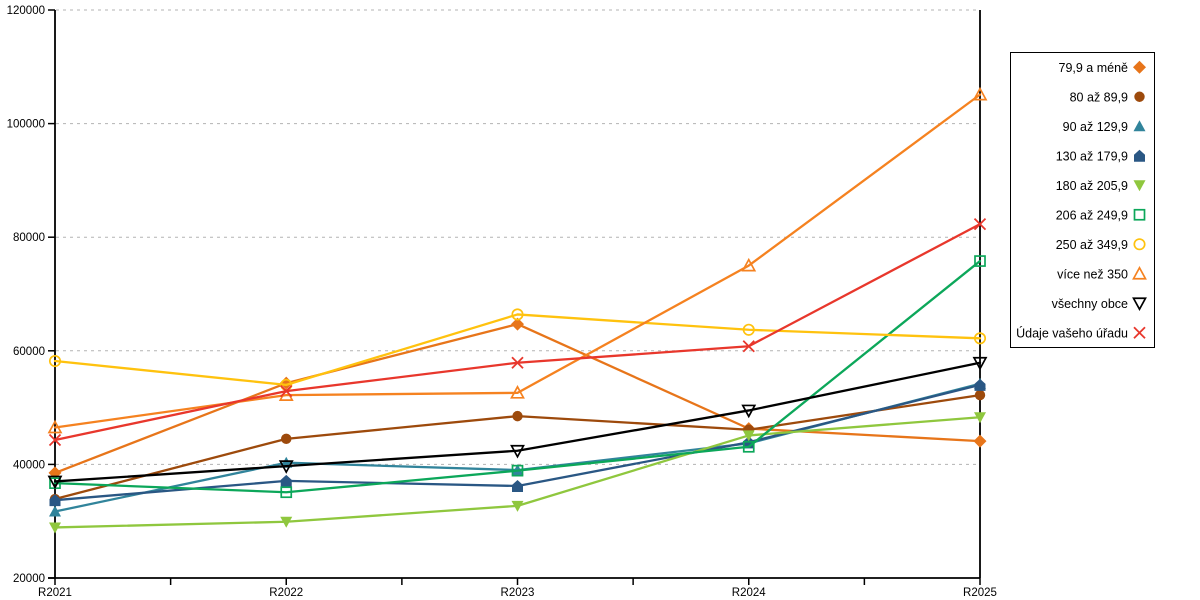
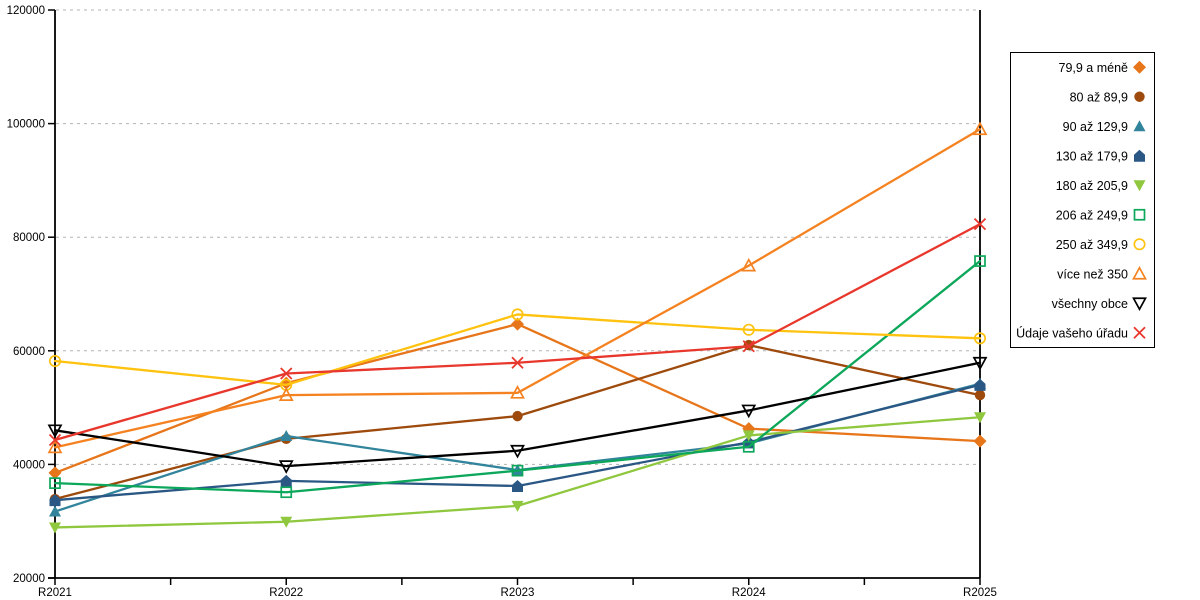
více než 350/R2021: 46000 -> 43000
všechny obce/R2021: 37000 -> 46000
90 až 129,9/R2022: 40000 -> 45000
Údaje vašeho úřadu/R2022: 53000 -> 56000
80 až 89,9/R2024: 46000 -> 61000
více než 350/R2025: 105000 -> 99000
